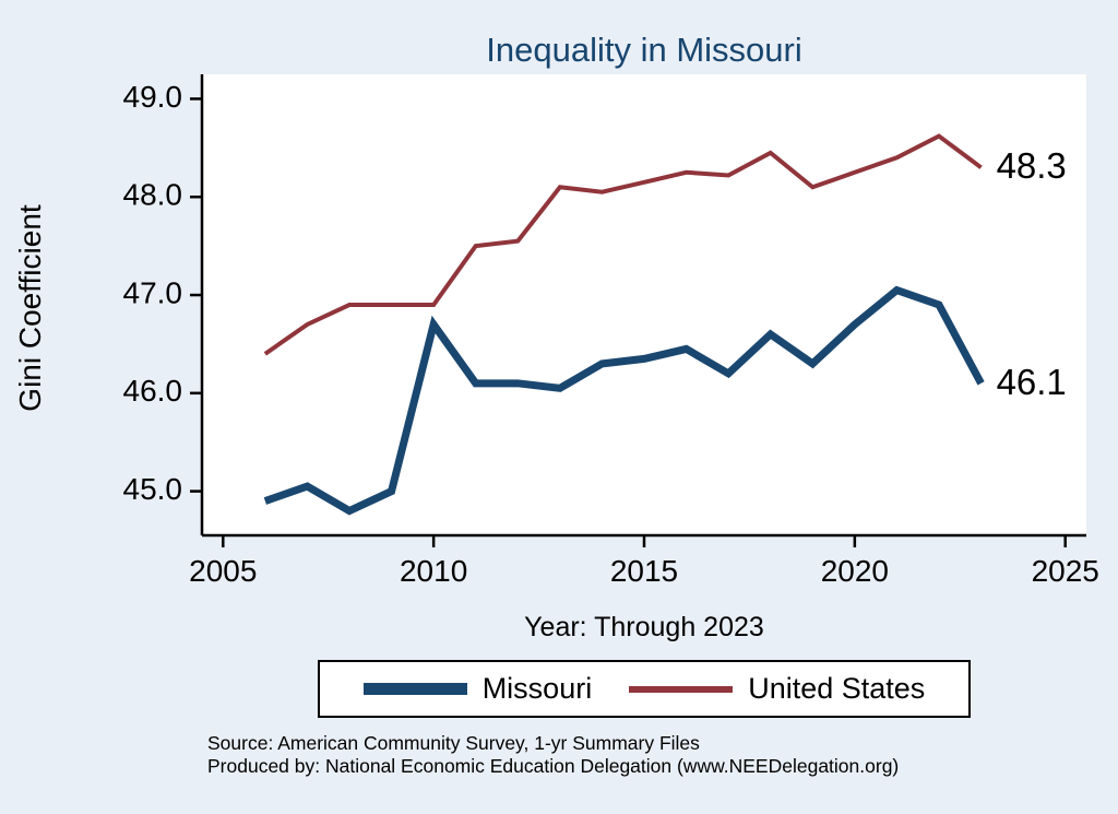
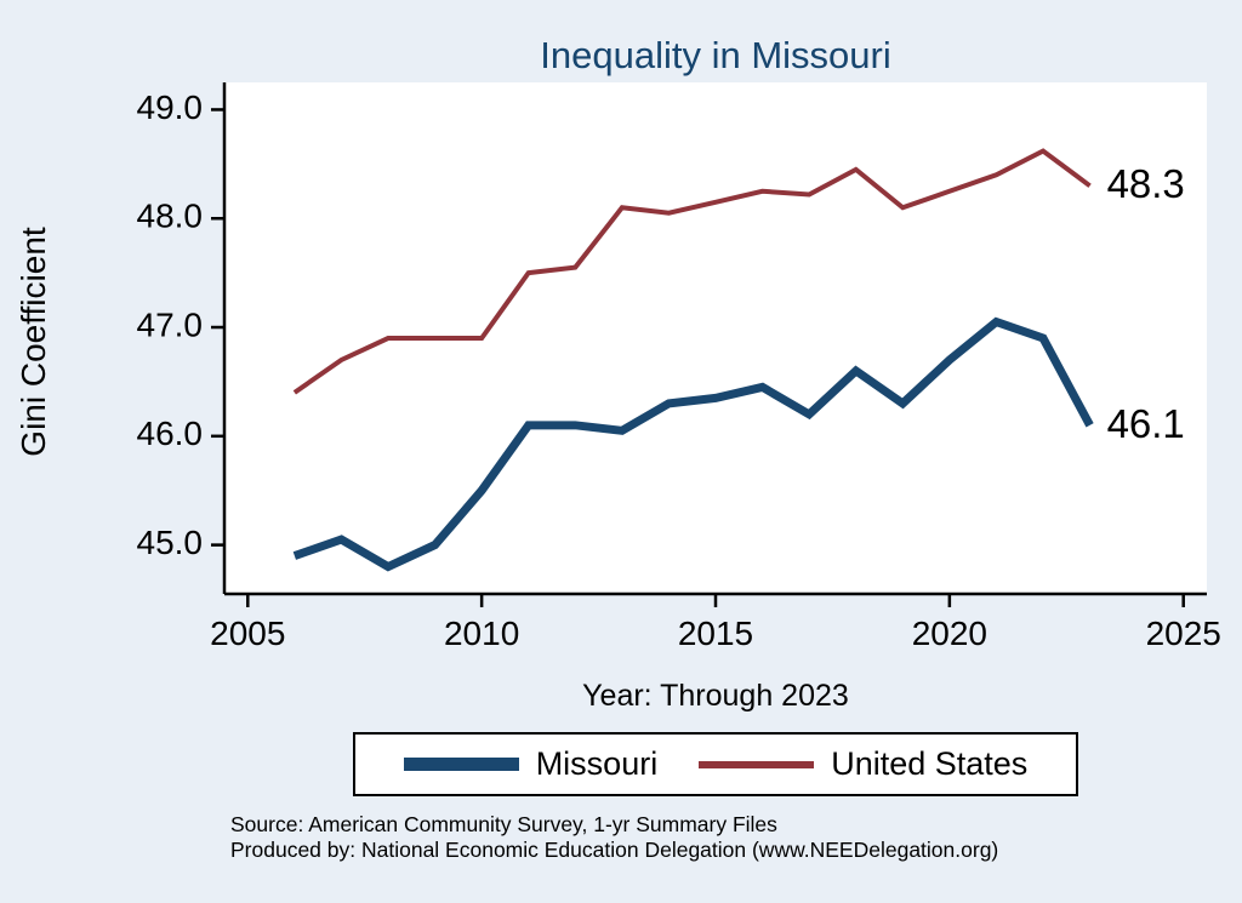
Missouri/2010: 46.7 -> 45.5
